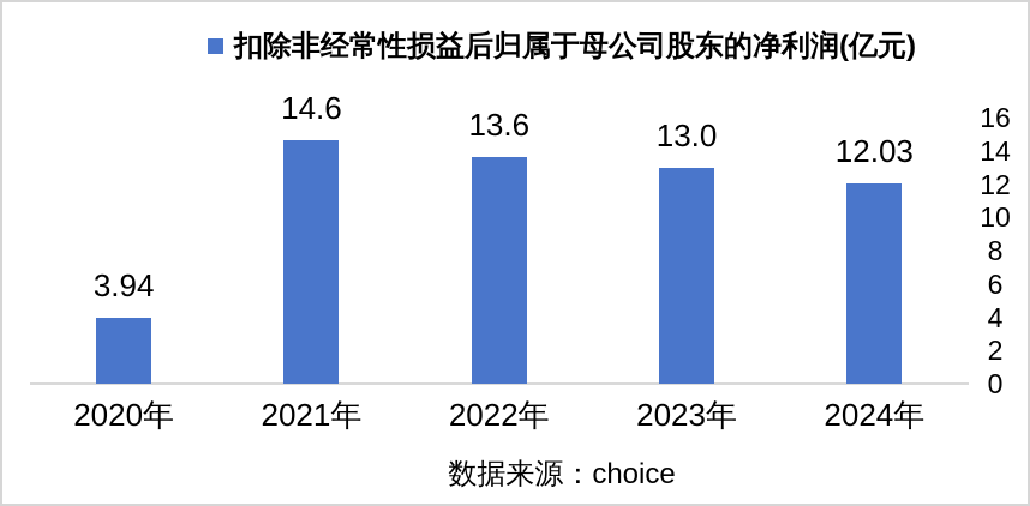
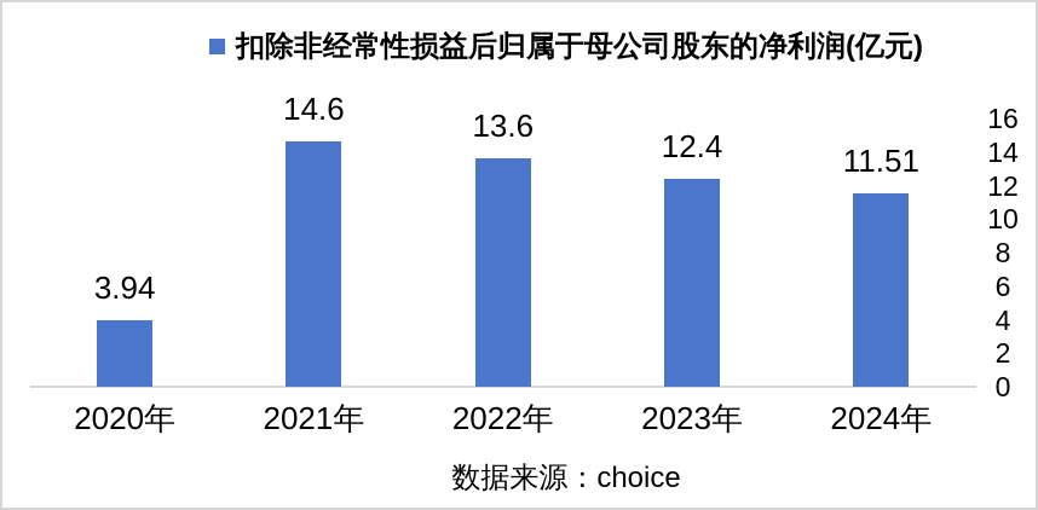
2023年: 13.0 -> 12.4
2024年: 12.03 -> 11.51
